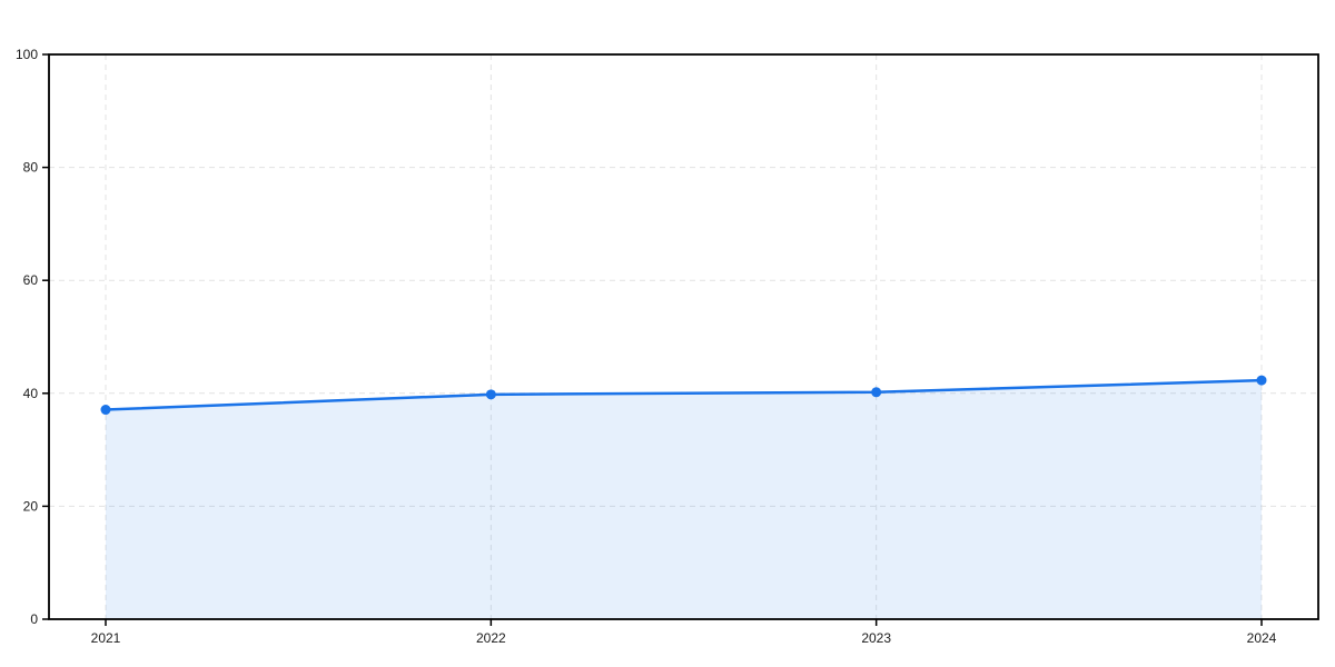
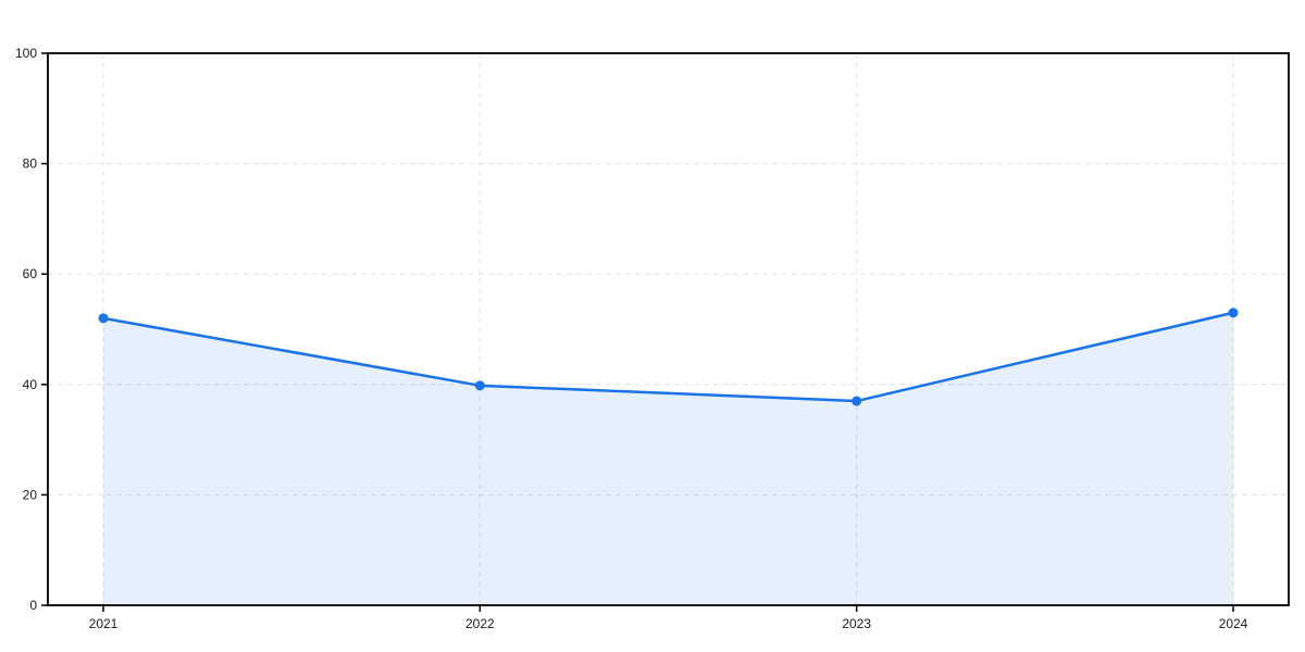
2021: 37 -> 52
2023: 40 -> 37
2024: 42 -> 53
